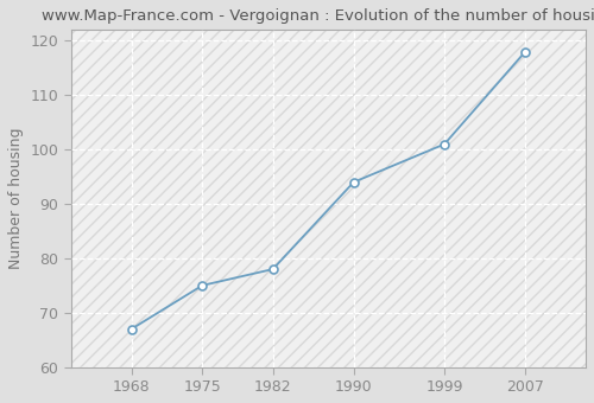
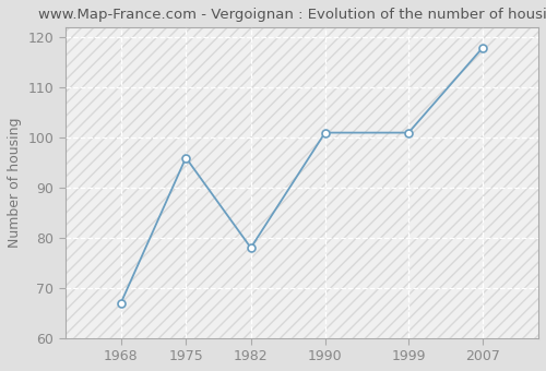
1975: 75 -> 96
1990: 94 -> 101
